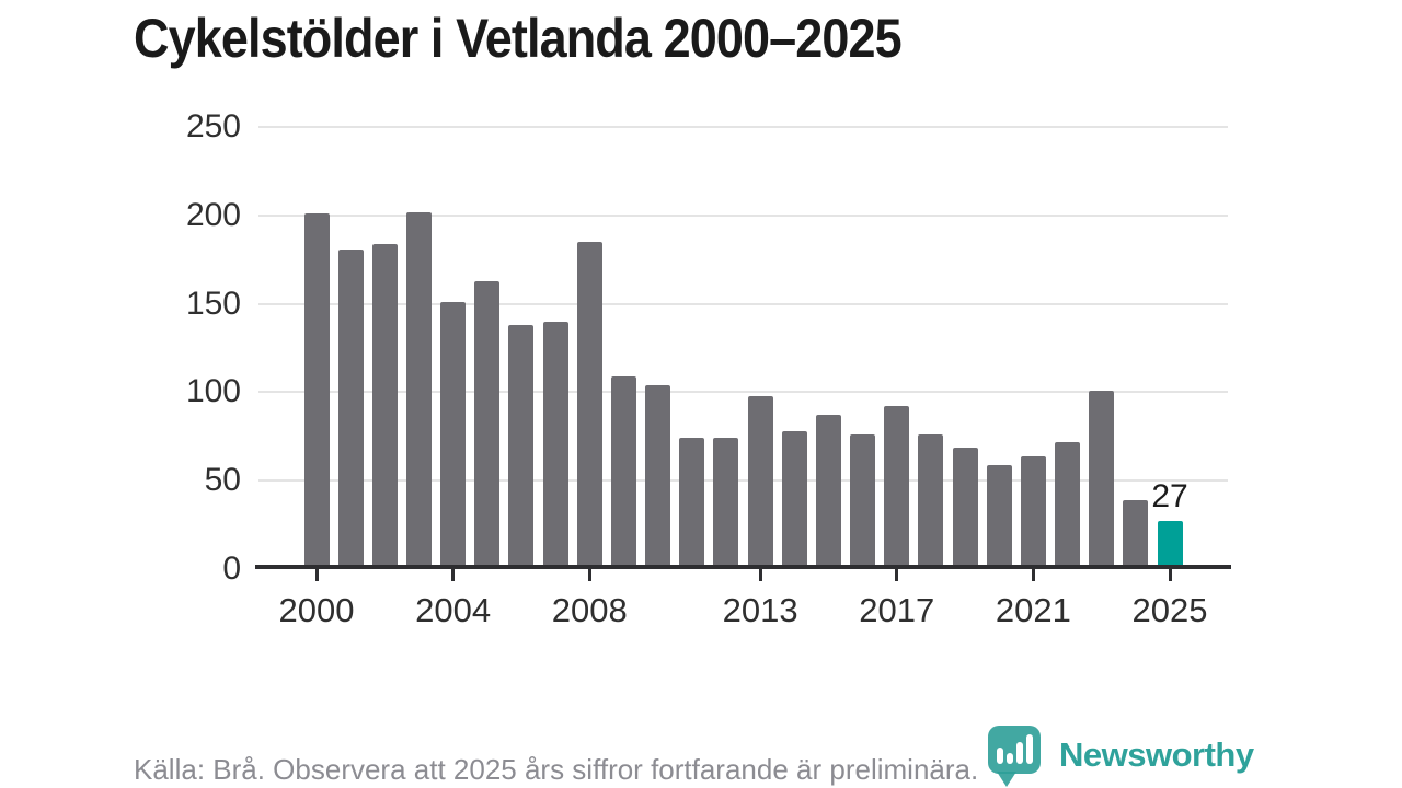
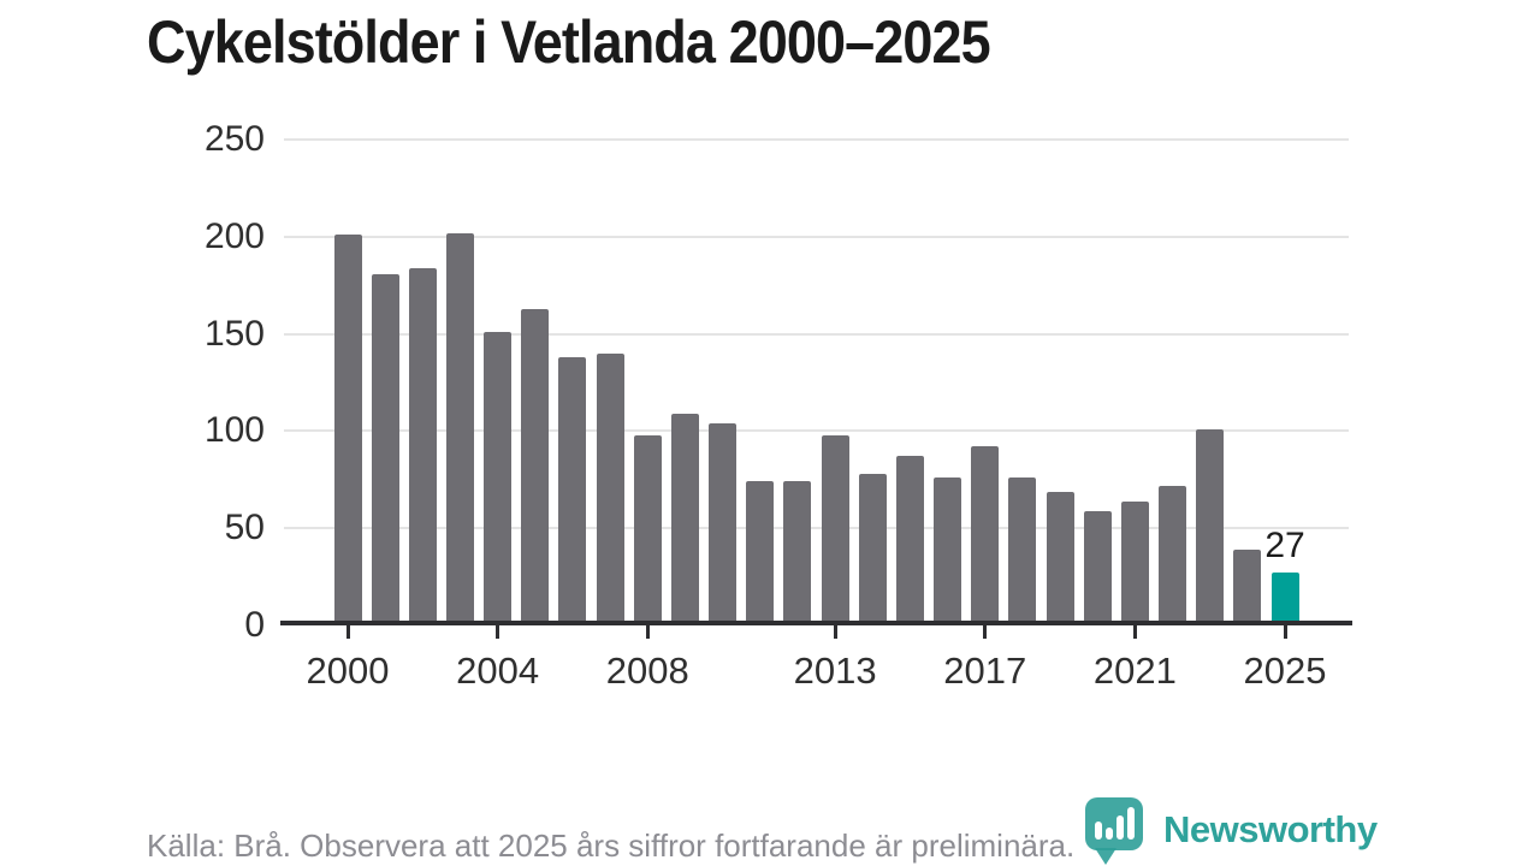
2008: 185 -> 98
